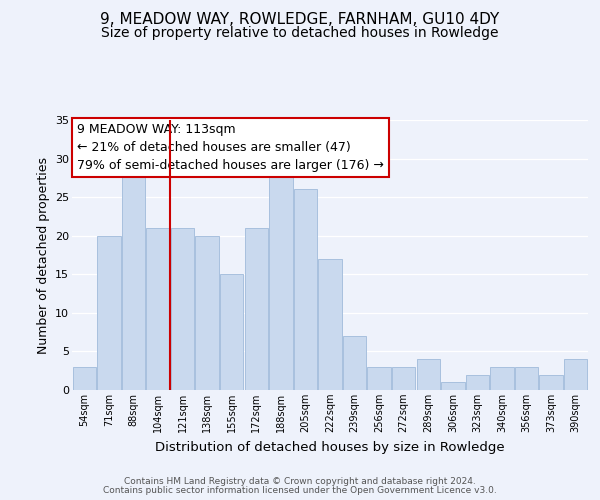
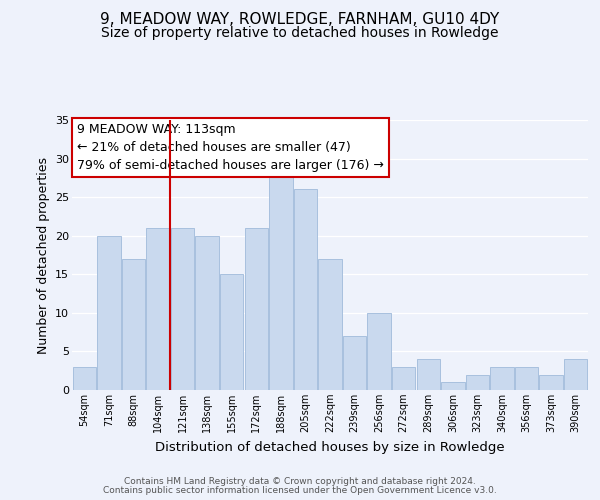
88sqm: 28 -> 17
256sqm: 3 -> 10
